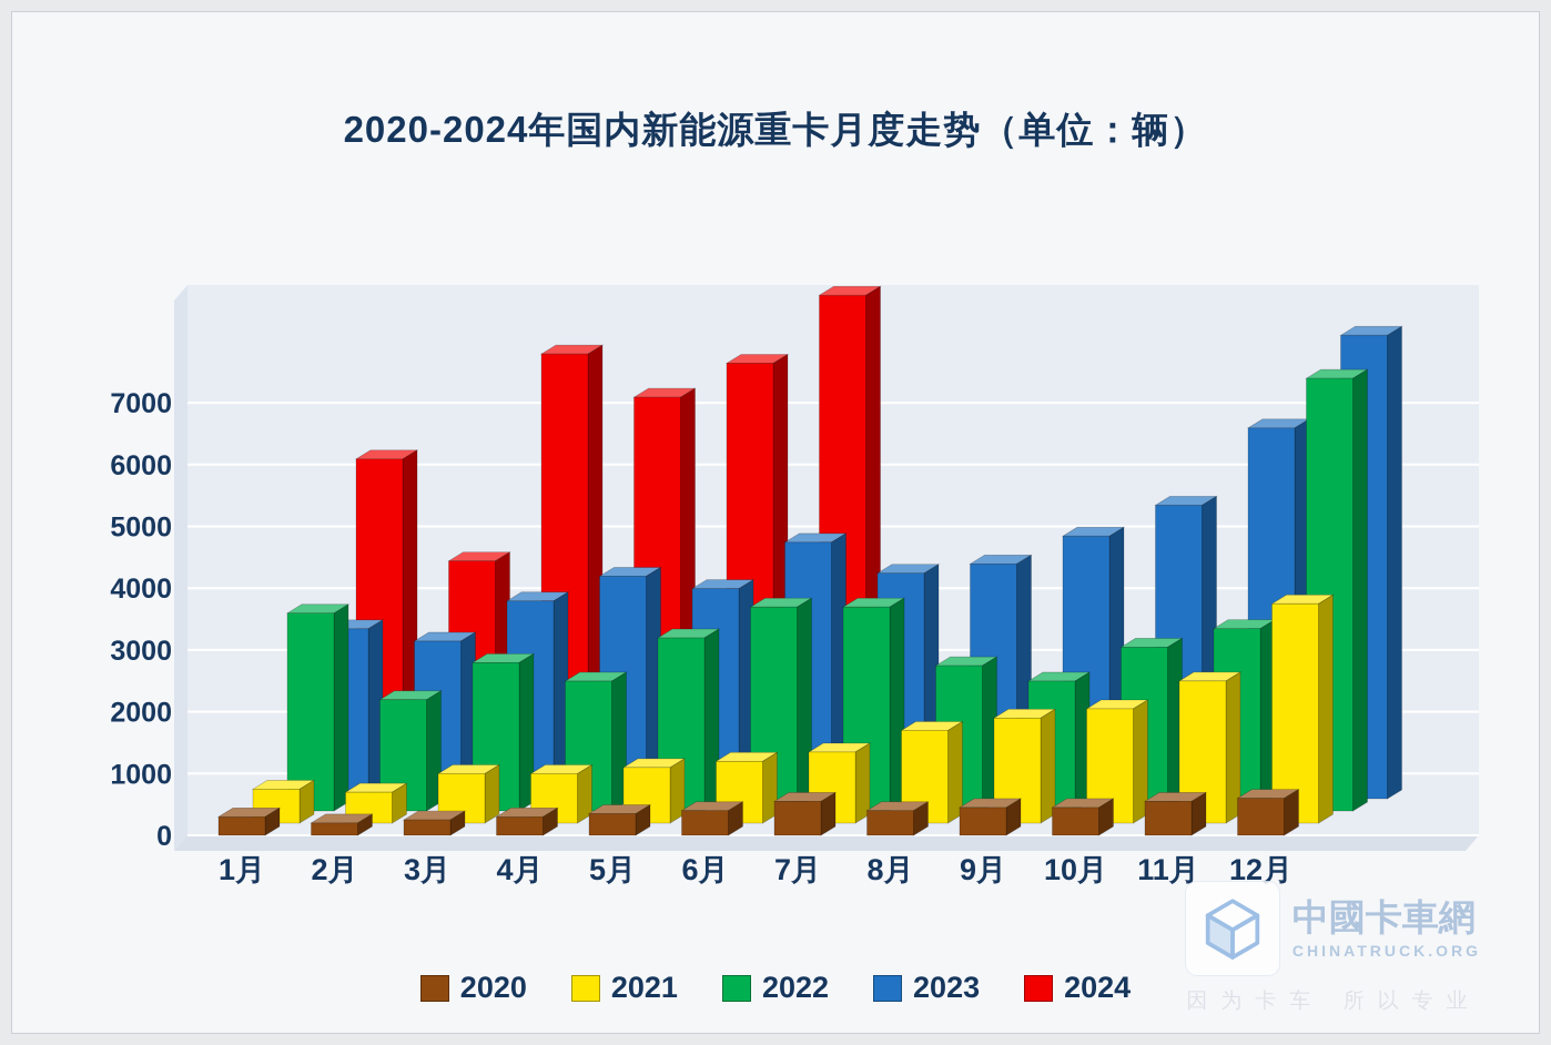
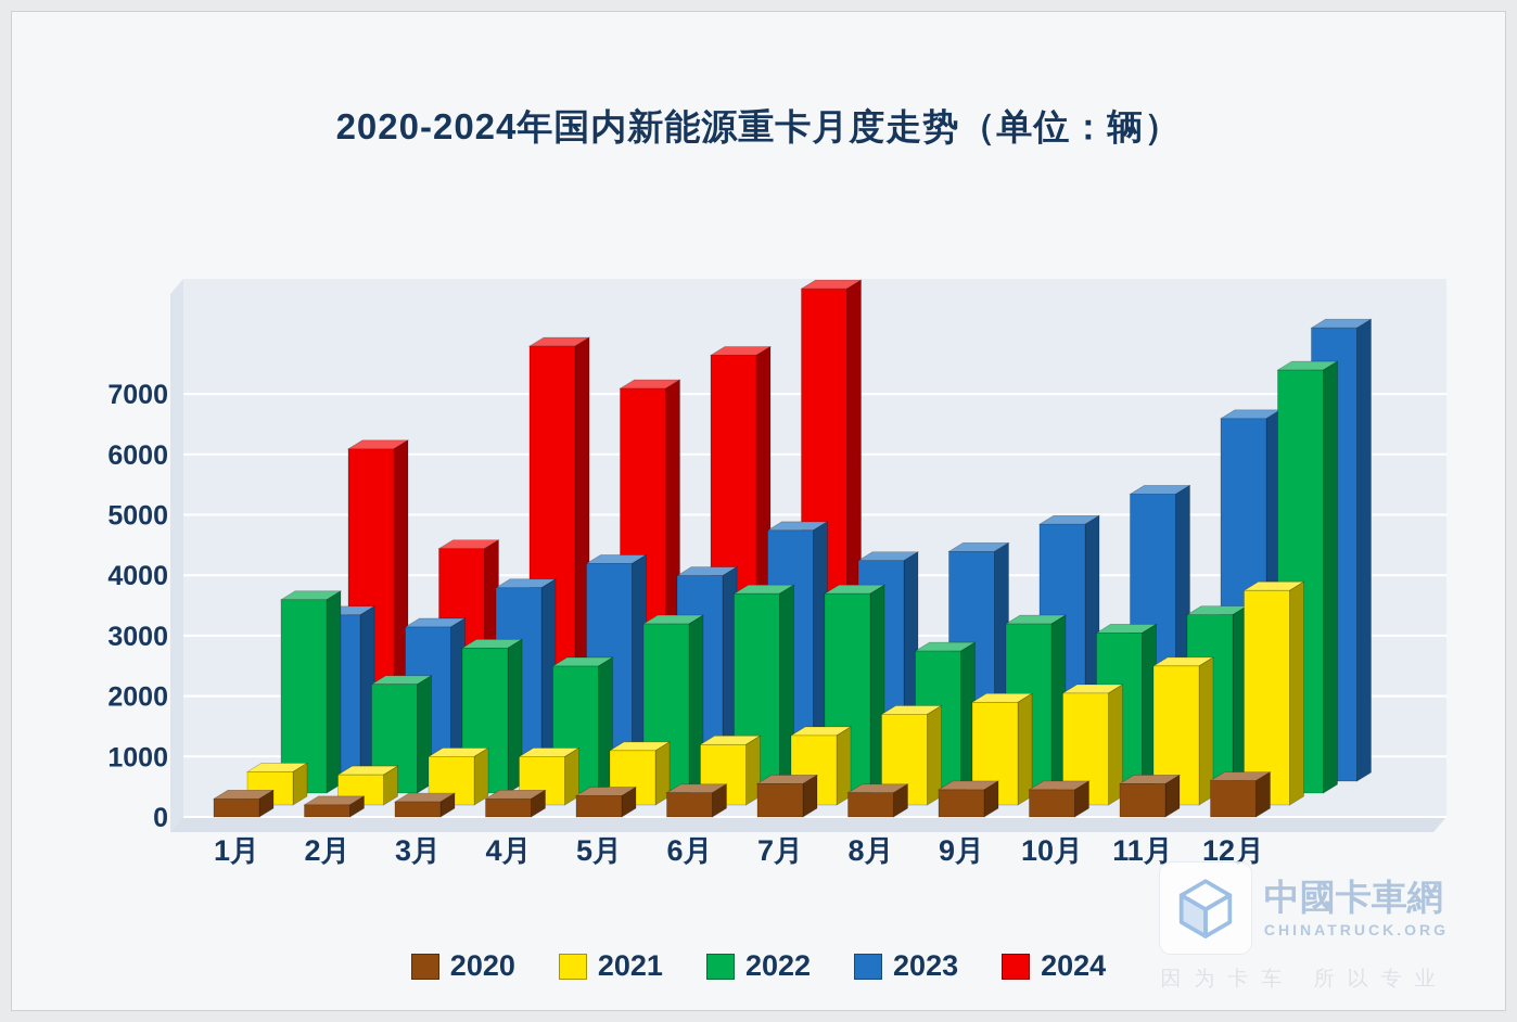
2022/9月: 2100 -> 2800
